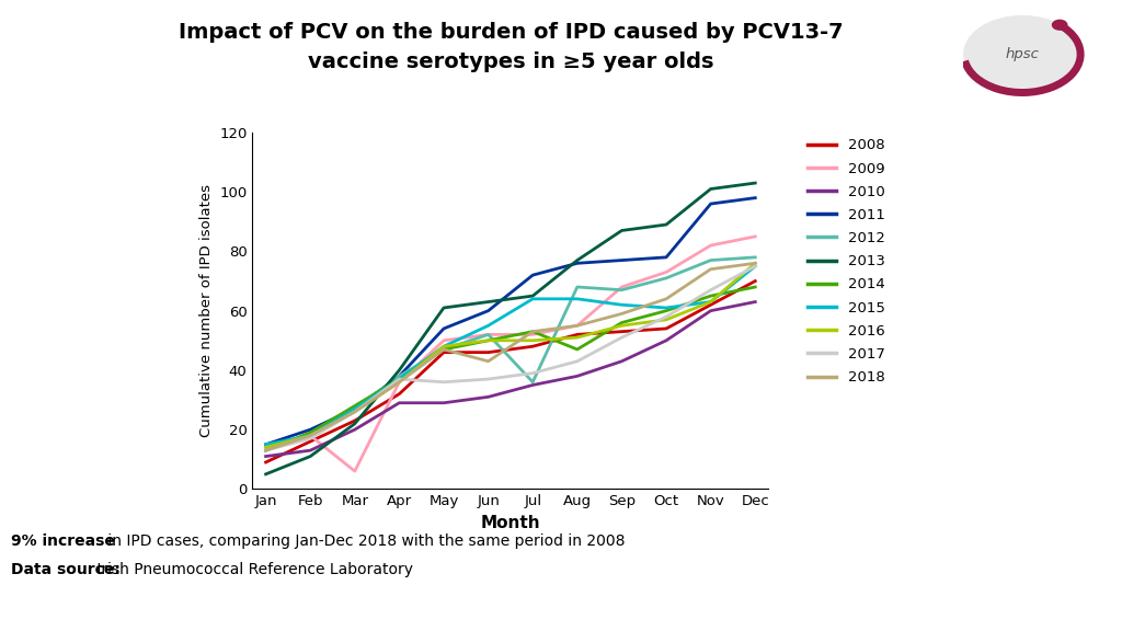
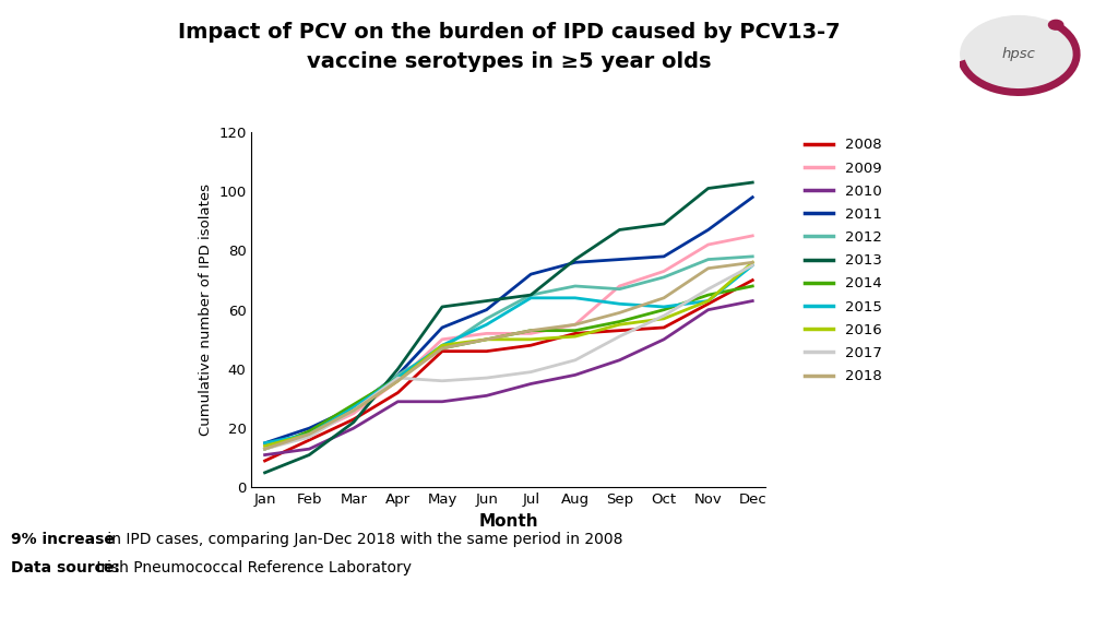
2009/Mar: 6 -> 25
2012/Jun: 52 -> 57
2018/Jun: 43 -> 50
2012/Jul: 36 -> 65
2014/Aug: 47 -> 53
2011/Nov: 96 -> 87
